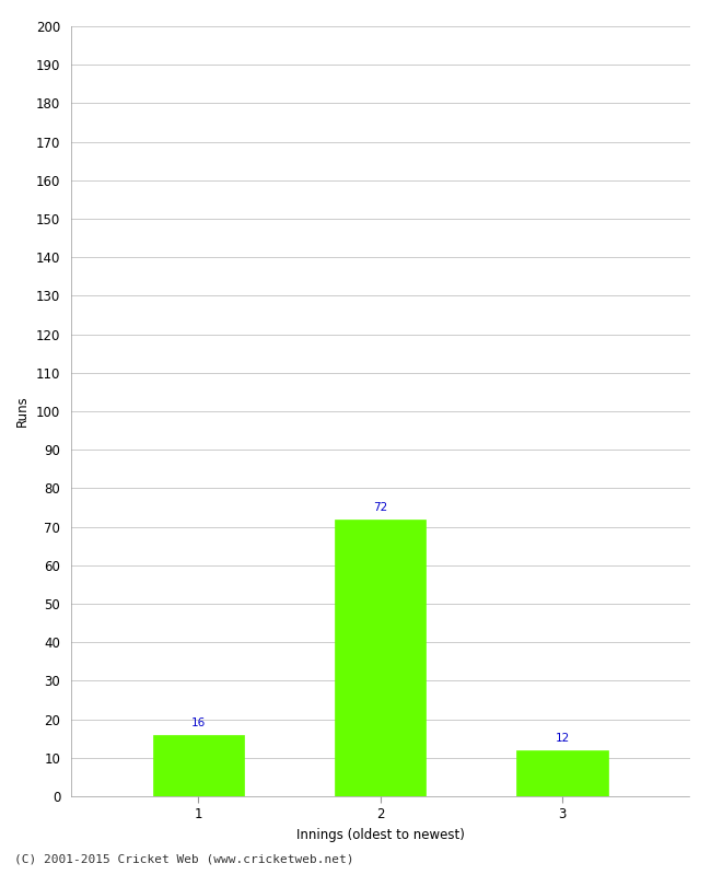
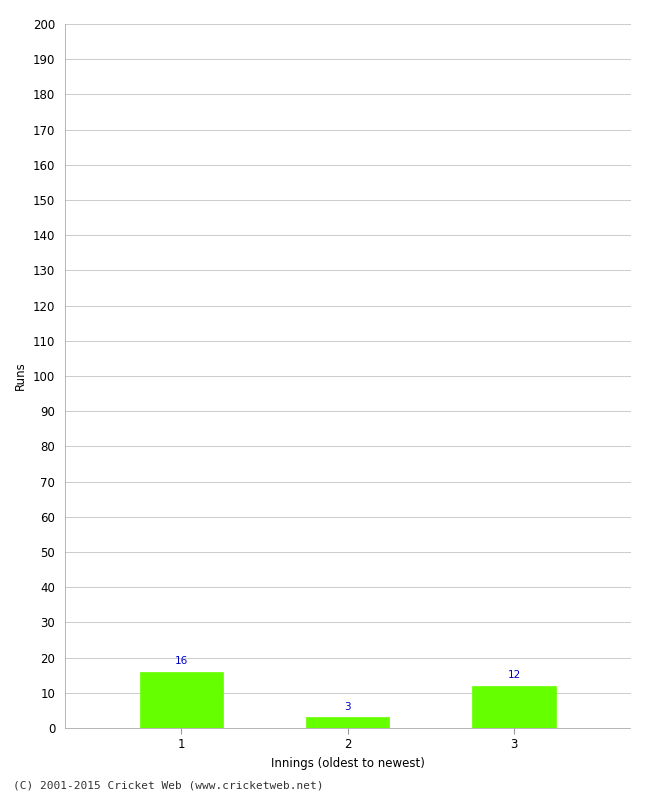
2: 72 -> 3
